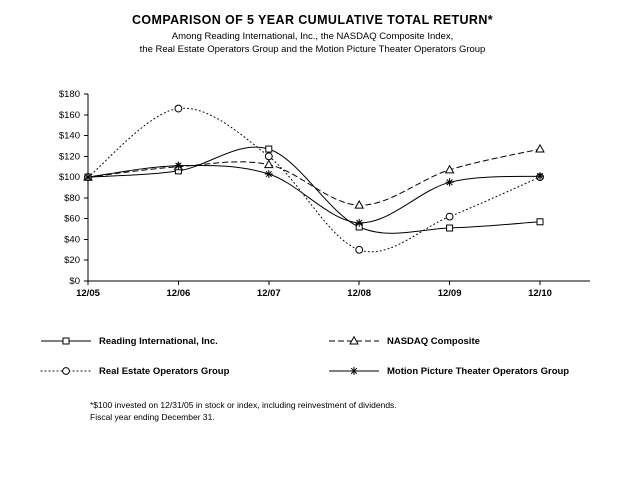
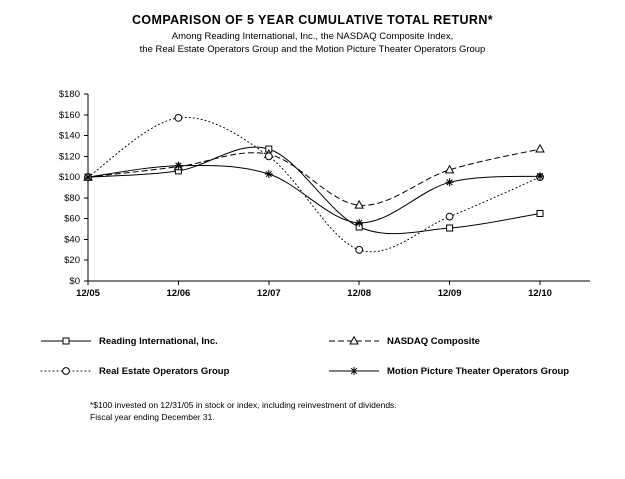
Real Estate Operators Group/12/06: $166 -> $157
NASDAQ Composite/12/07: $112 -> $122
Reading International, Inc./12/10: $57 -> $65
